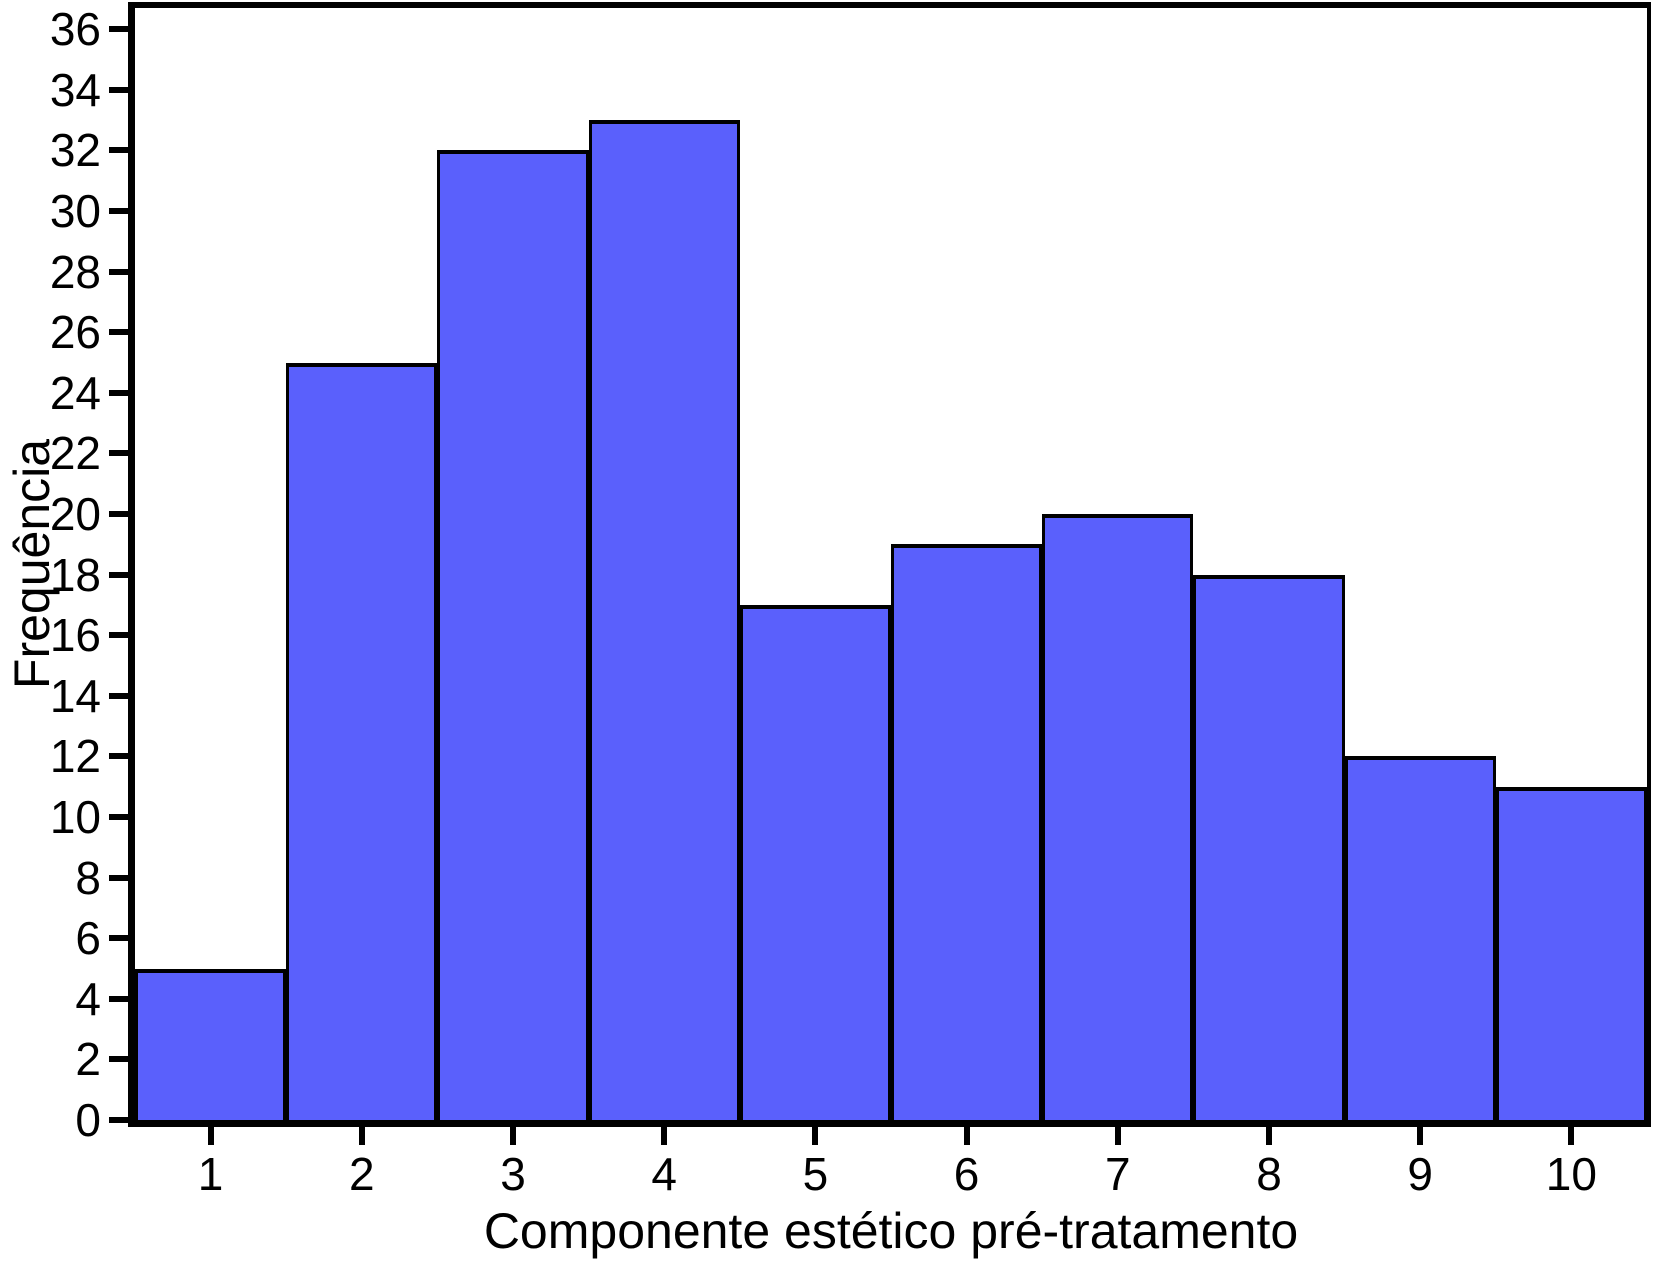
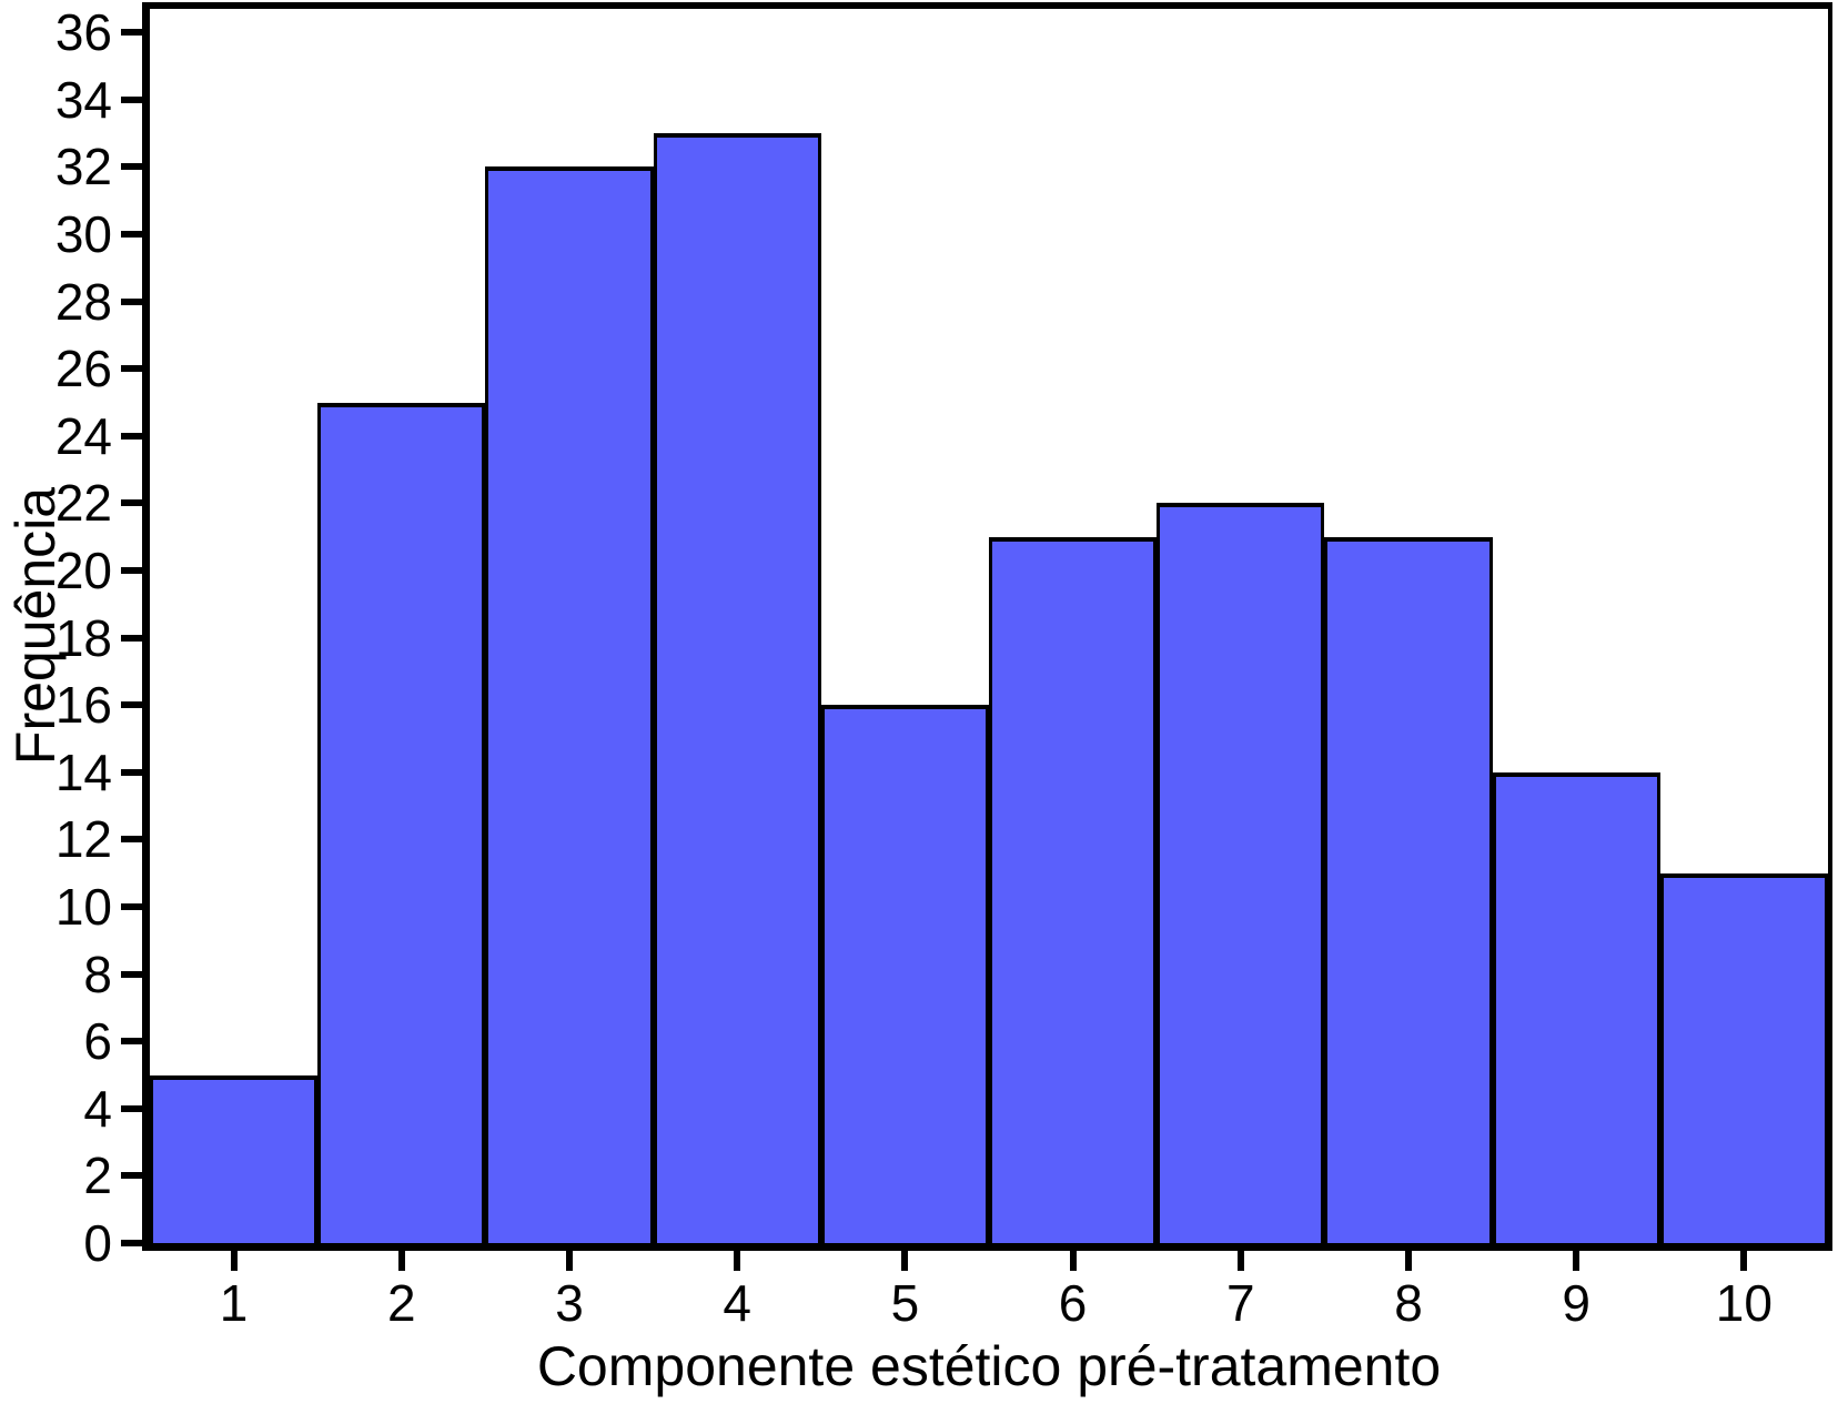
5: 17 -> 16
6: 19 -> 21
7: 20 -> 22
8: 18 -> 21
9: 12 -> 14
